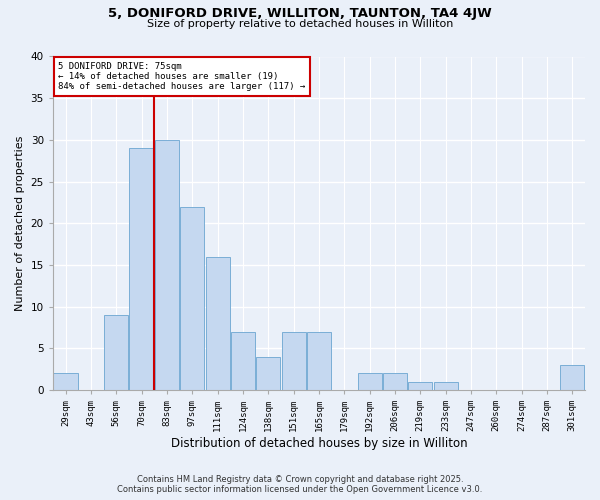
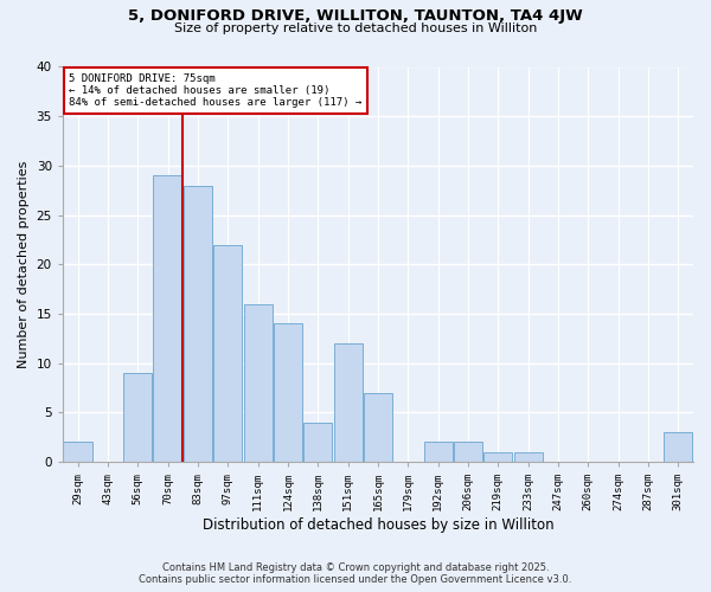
83sqm: 30 -> 28
124sqm: 7 -> 14
151sqm: 7 -> 12
